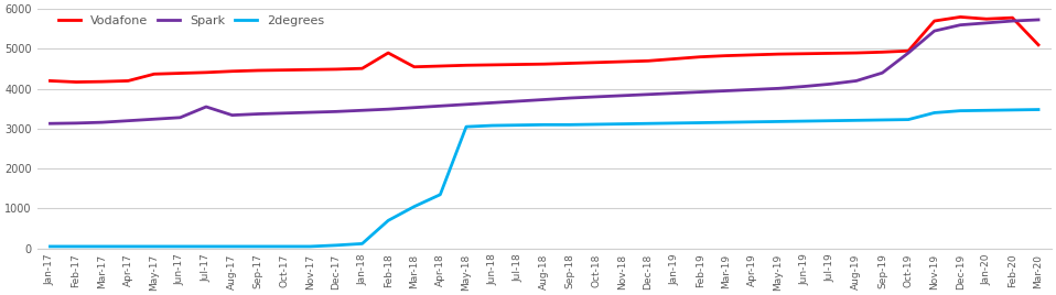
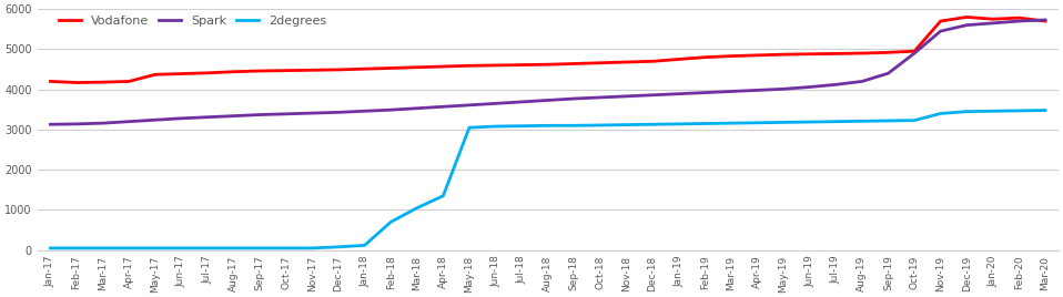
Spark/Jul-17: 3550 -> 3310
Vodafone/Feb-18: 4900 -> 4530
Vodafone/Mar-20: 5100 -> 5700
